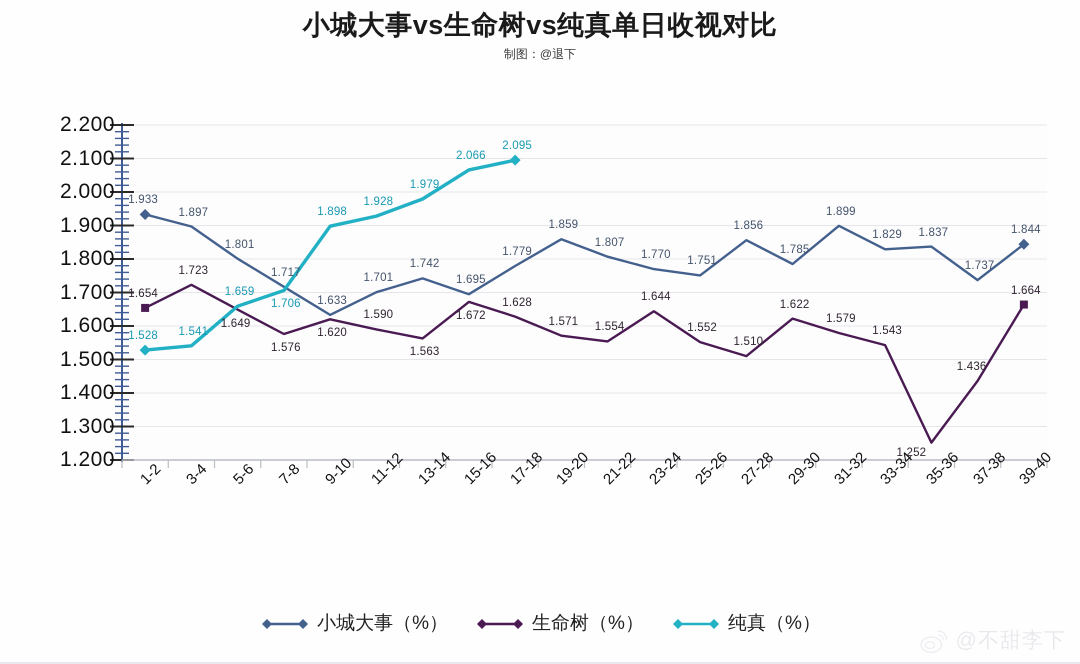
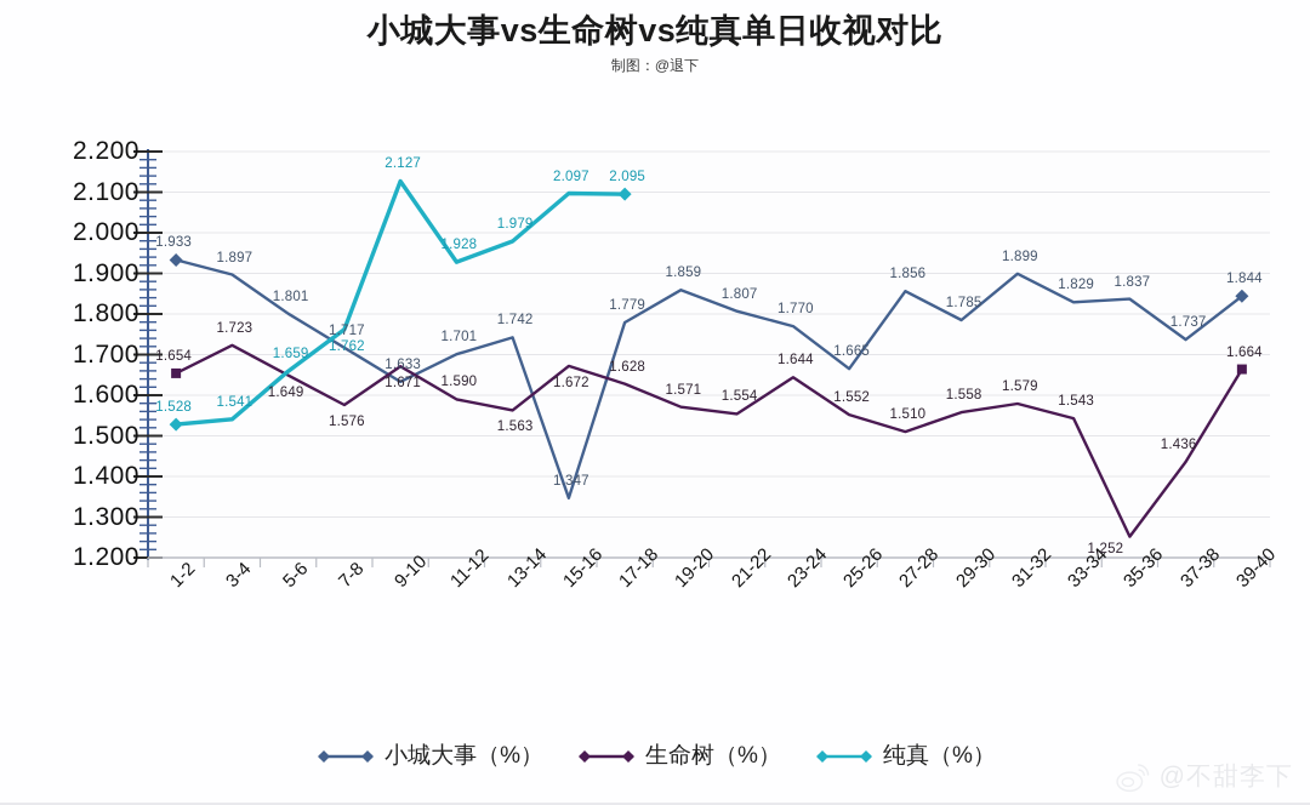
纯真（%）/7-8: 1.706 -> 1.762
生命树（%）/9-10: 1.620 -> 1.671
纯真（%）/9-10: 1.898 -> 2.127
小城大事（%）/15-16: 1.695 -> 1.347
纯真（%）/15-16: 2.066 -> 2.097
小城大事（%）/25-26: 1.751 -> 1.665
生命树（%）/29-30: 1.622 -> 1.558
